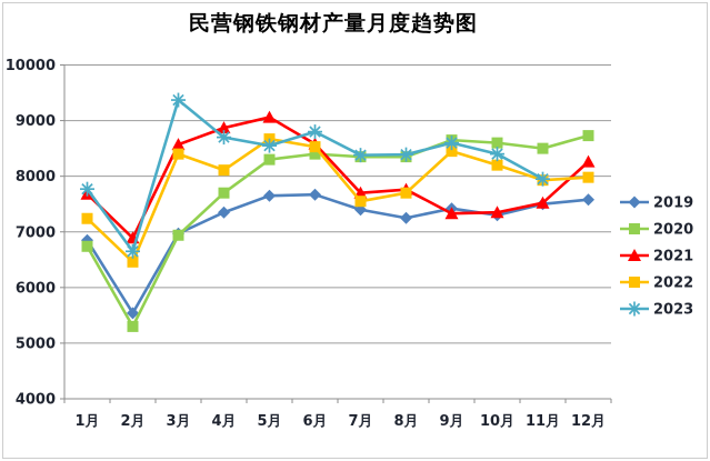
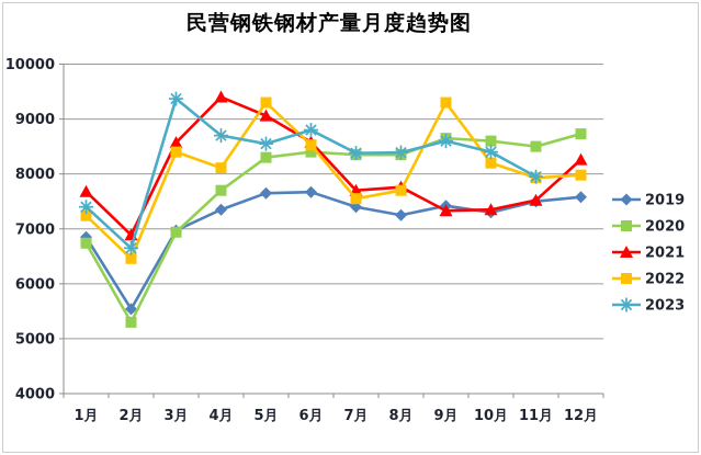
2023/1月: 7800 -> 7400
2021/4月: 8900 -> 9400
2022/5月: 8700 -> 9300
2022/9月: 8400 -> 9300
